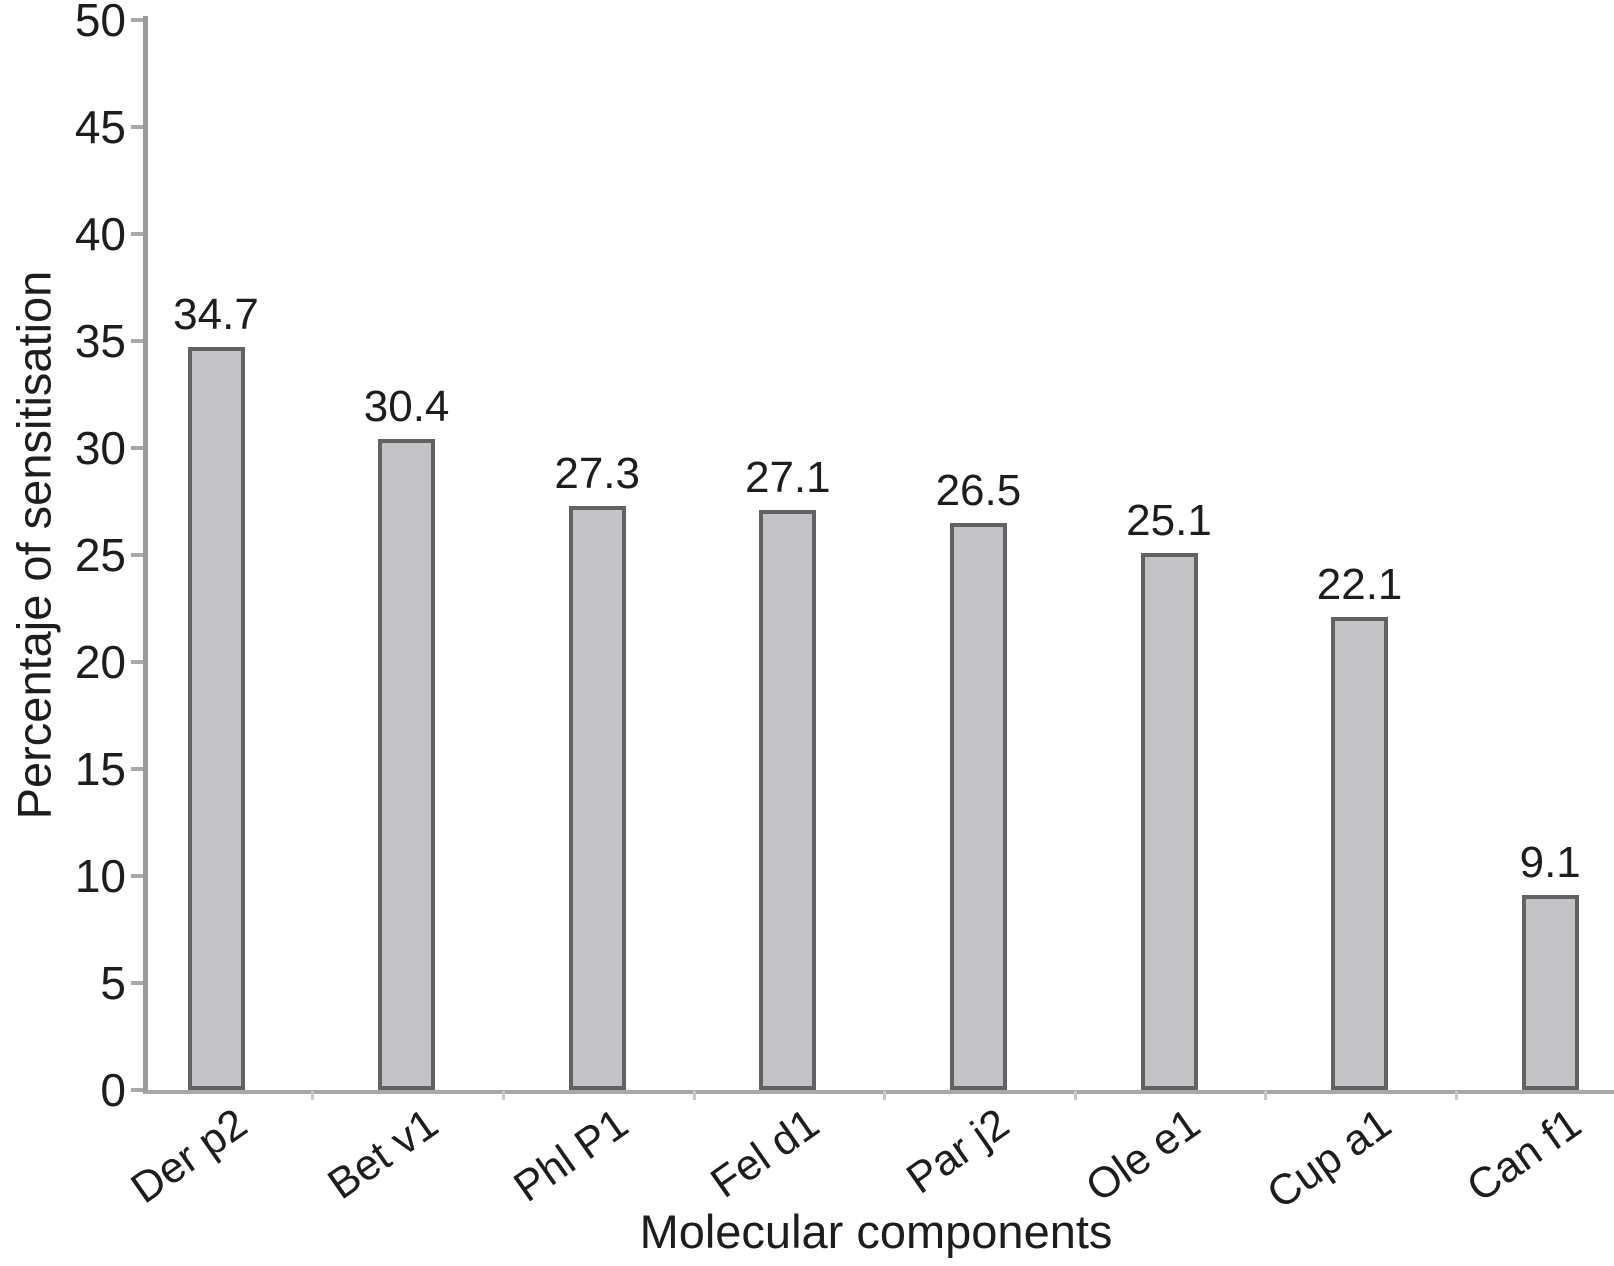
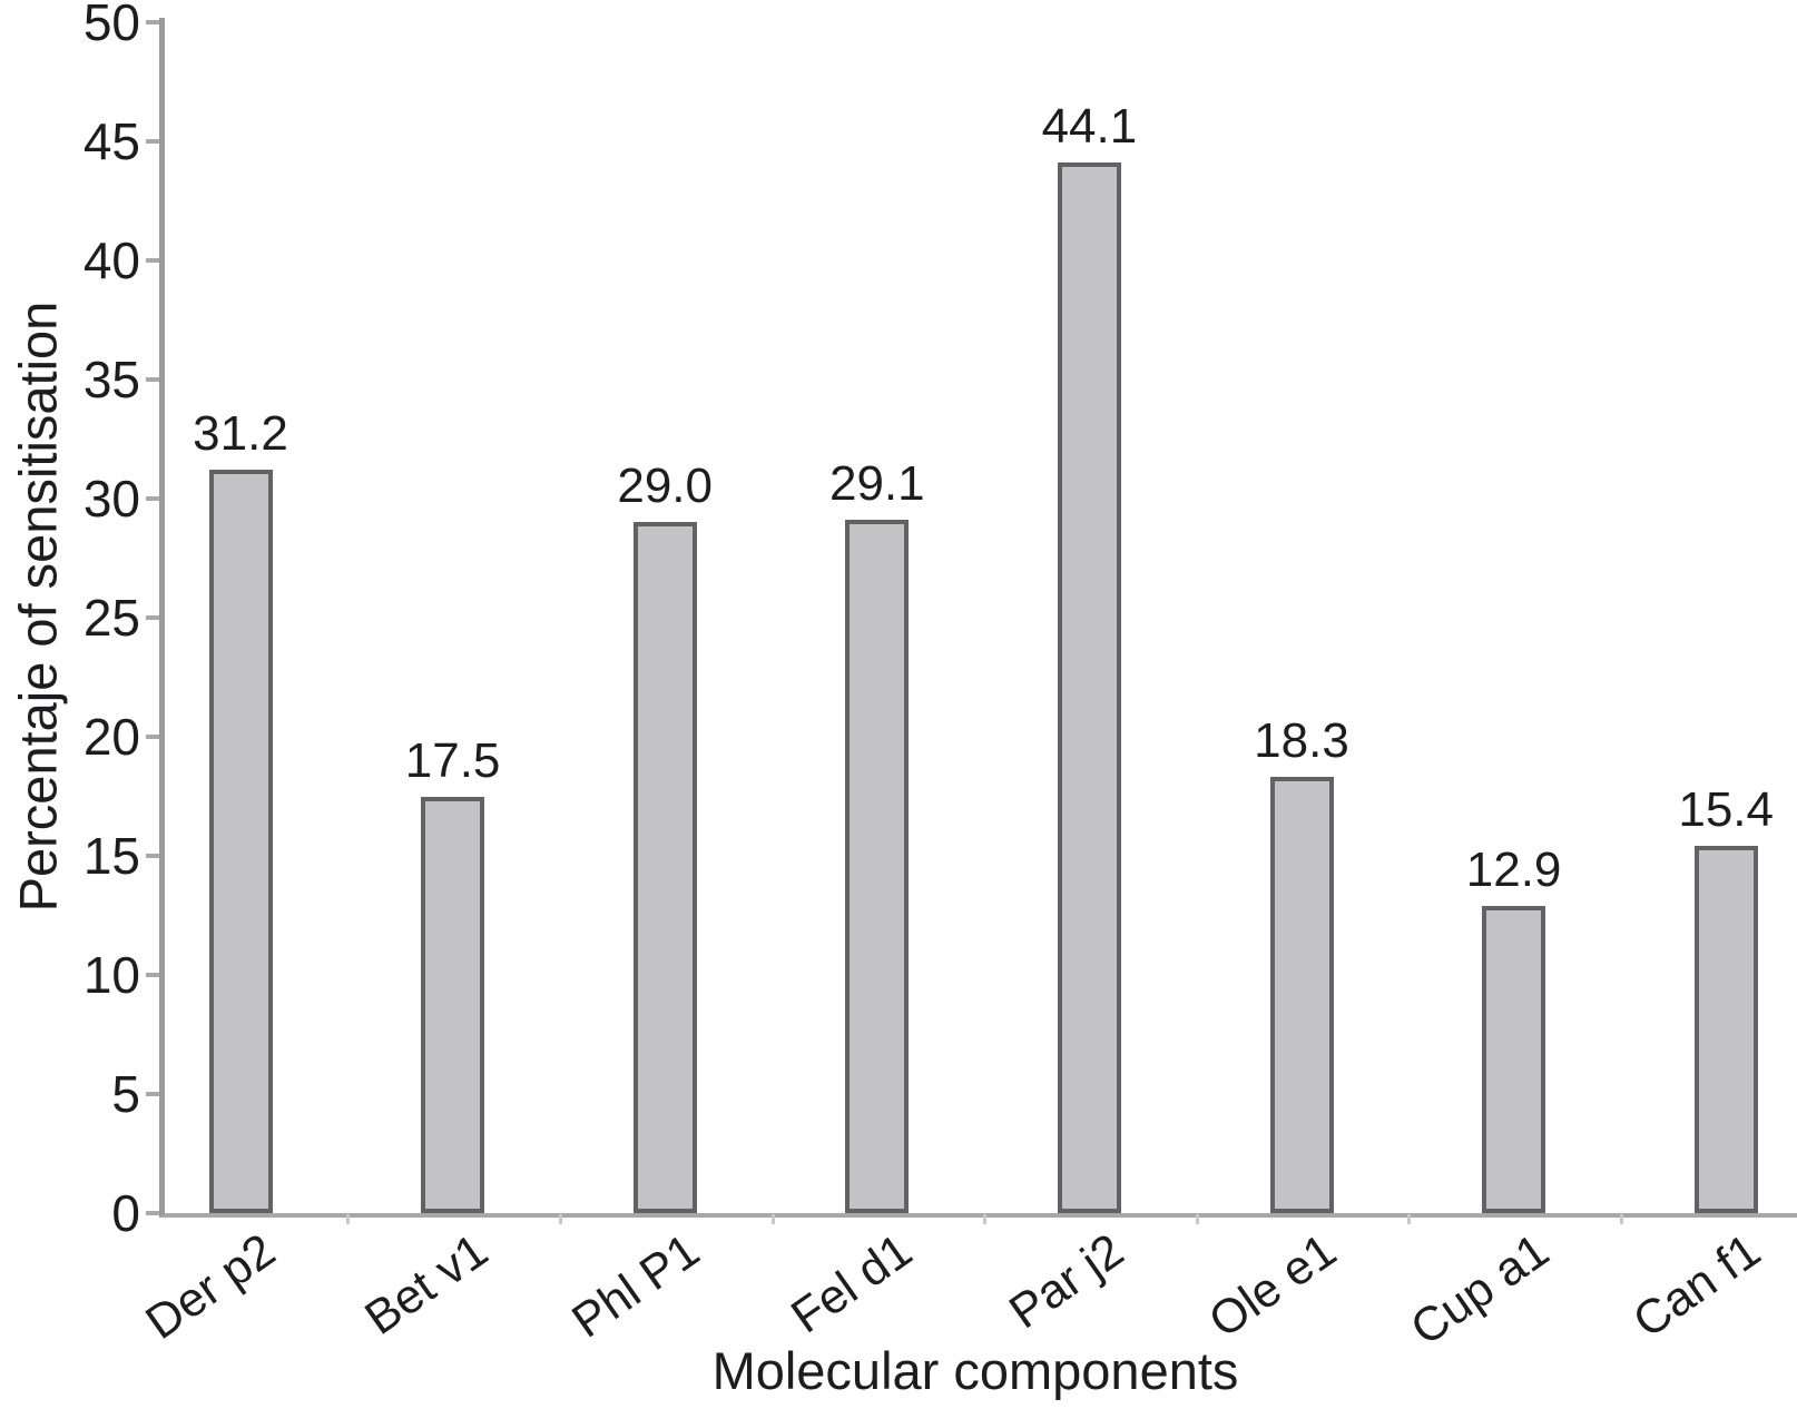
Der p2: 34.7 -> 31.2
Bet v1: 30.4 -> 17.5
Phl P1: 27.3 -> 29.0
Fel d1: 27.1 -> 29.1
Par j2: 26.5 -> 44.1
Ole e1: 25.1 -> 18.3
Cup a1: 22.1 -> 12.9
Can f1: 9.1 -> 15.4
